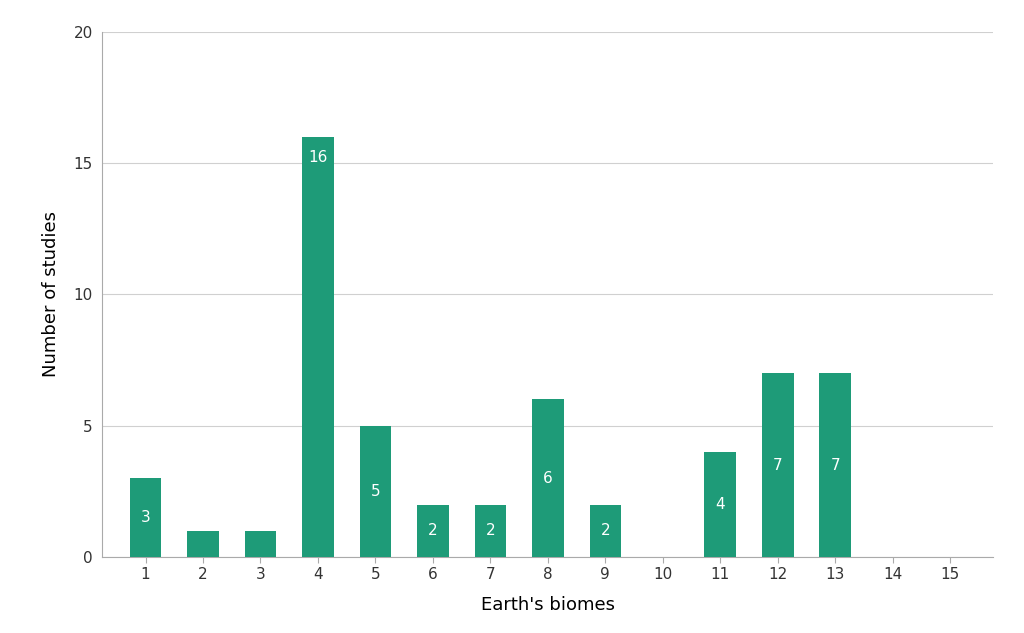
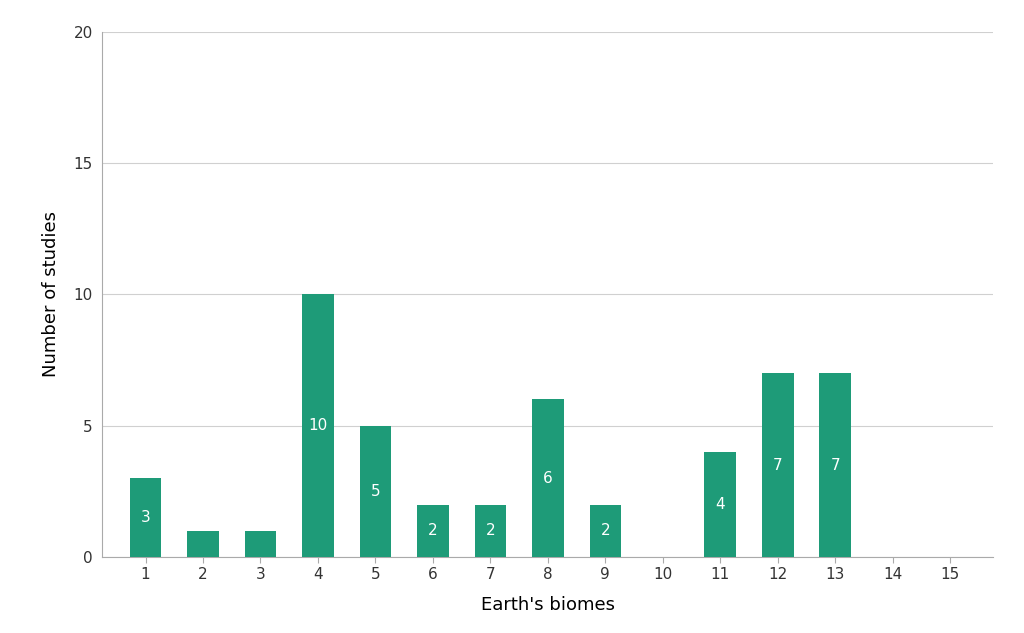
4: 16 -> 10
